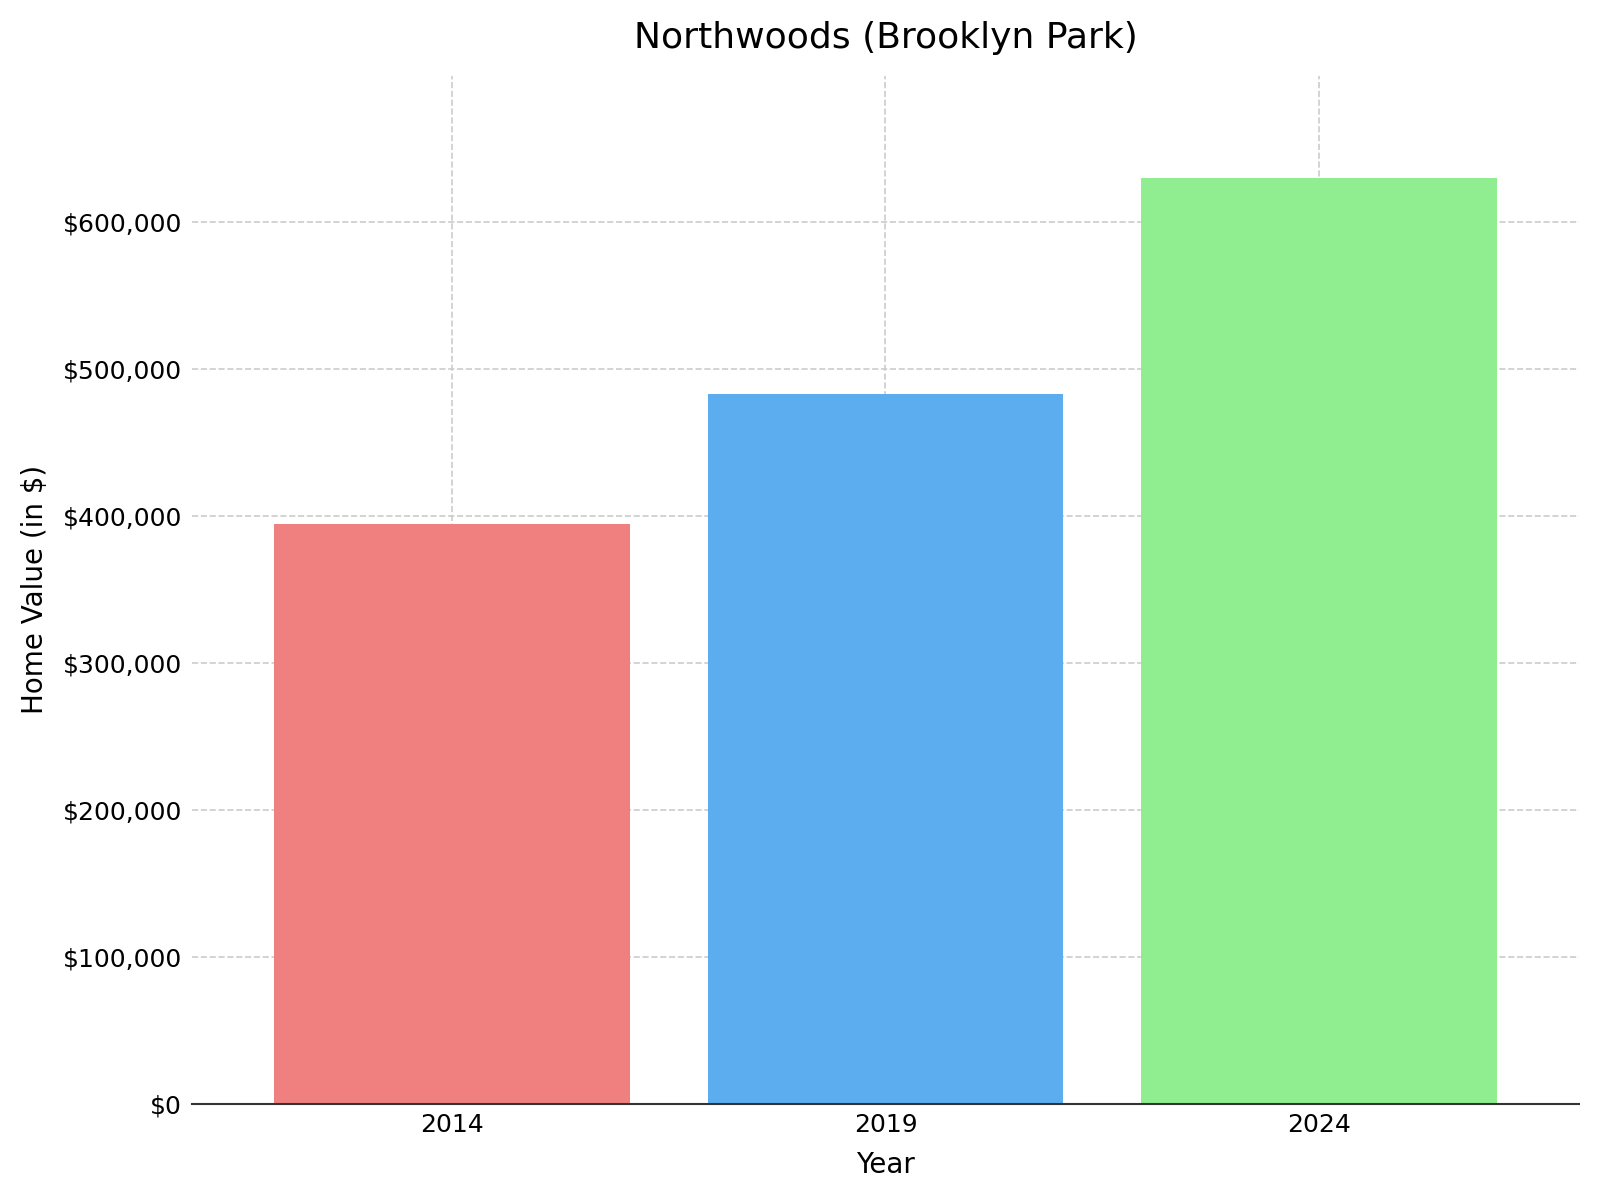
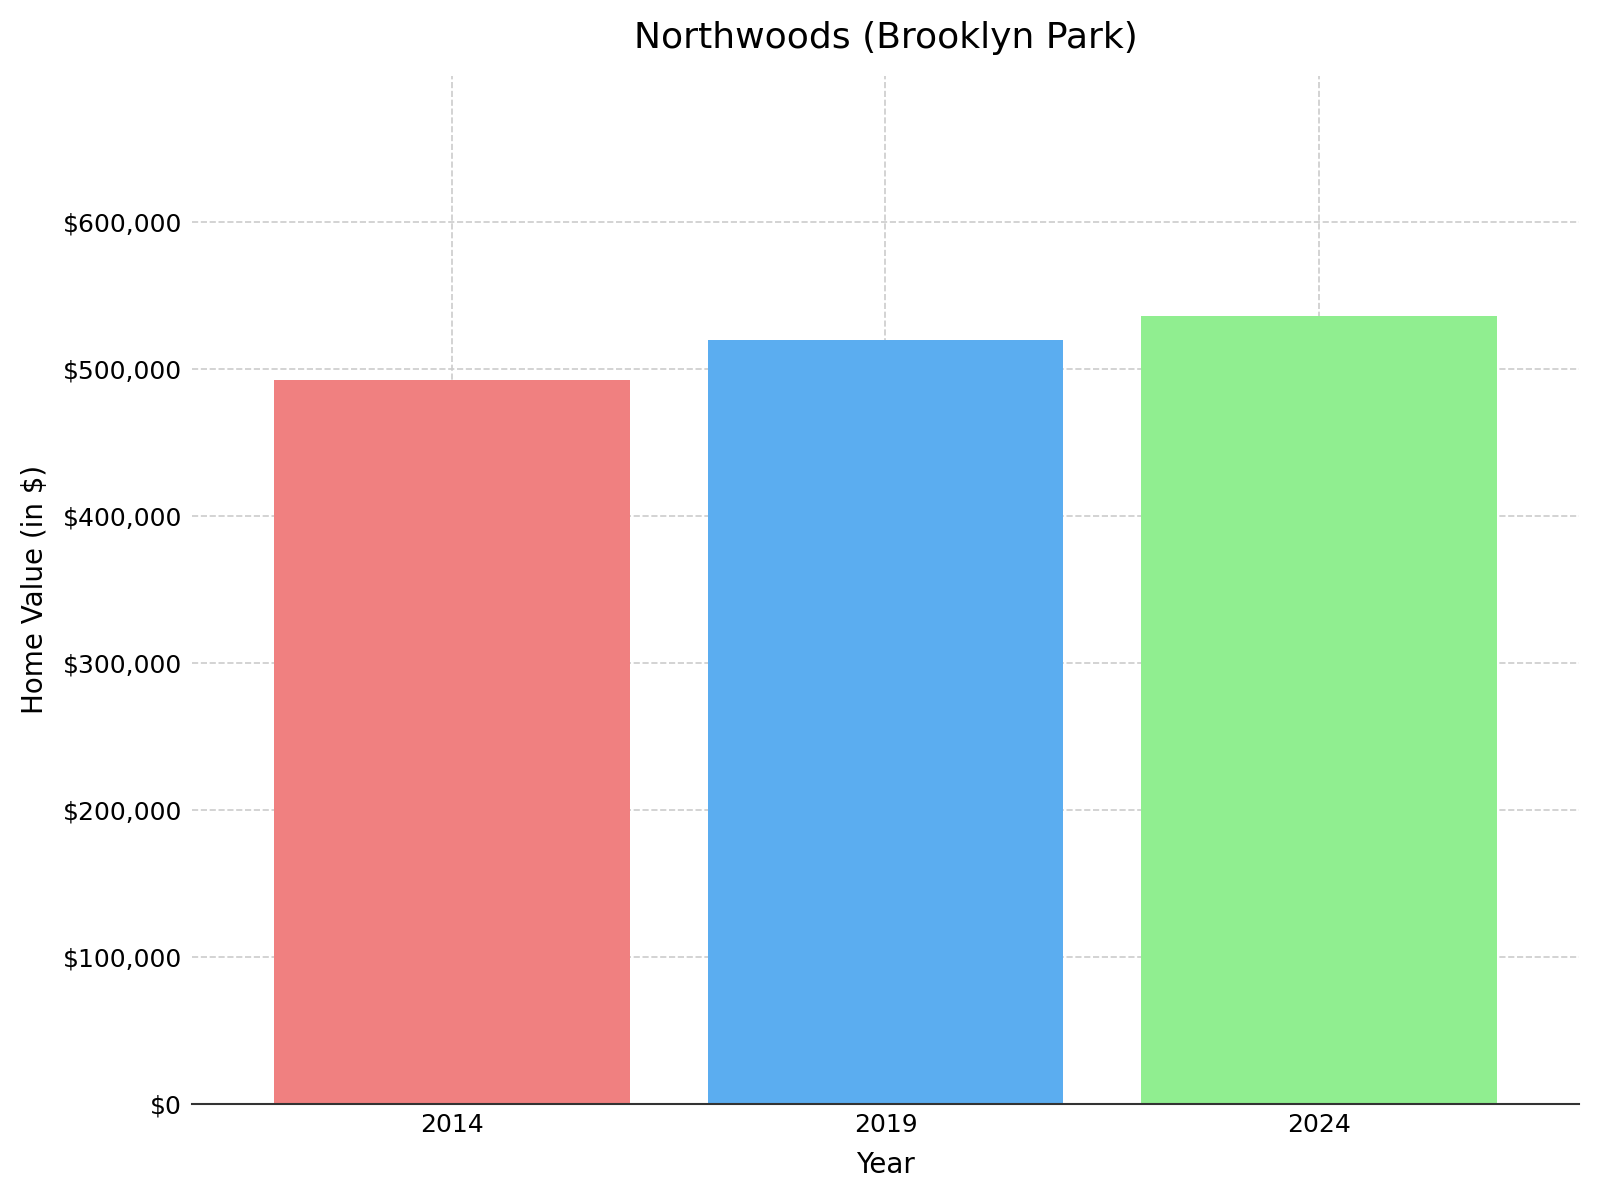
2014: $395,000 -> $493,000
2019: $483,000 -> $520,000
2024: $630,000 -> $536,000
